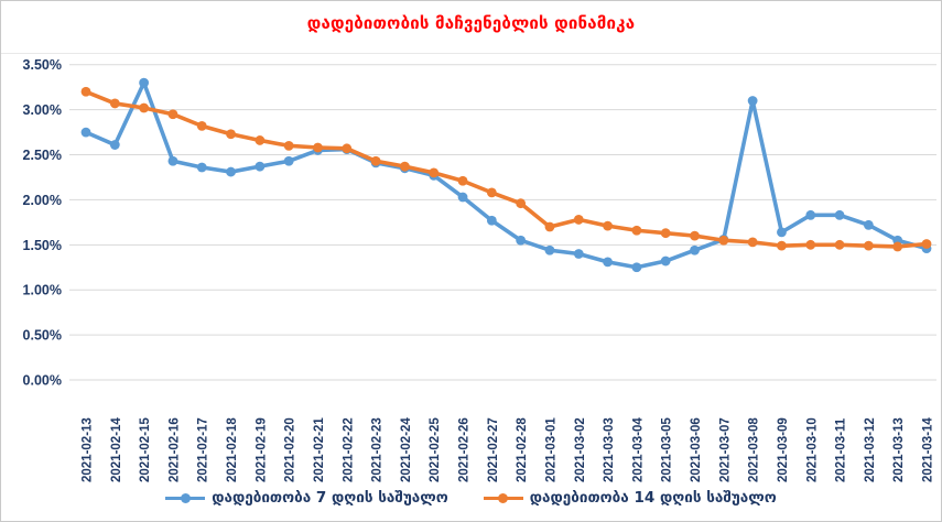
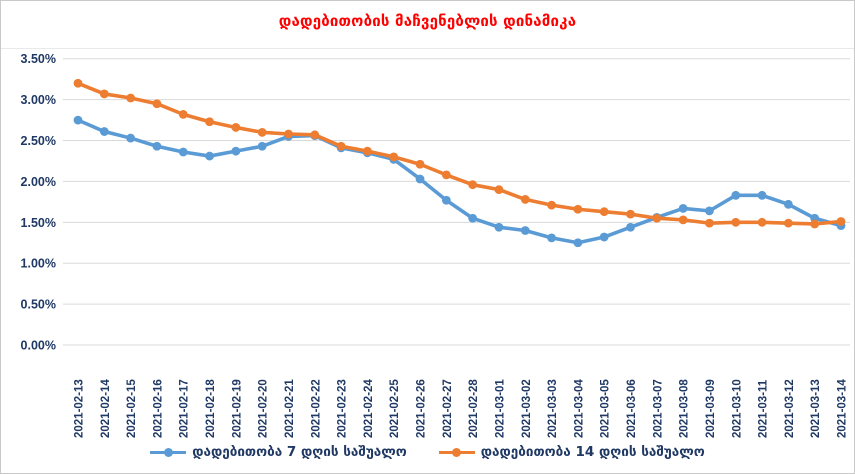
დადებითობა 7 დღის საშუალო/2021-02-15: 3.3% -> 2.5%
დადებითობა 14 დღის საშუალო/2021-03-01: 1.7% -> 1.9%
დადებითობა 7 დღის საშუალო/2021-03-08: 3.1% -> 1.7%
